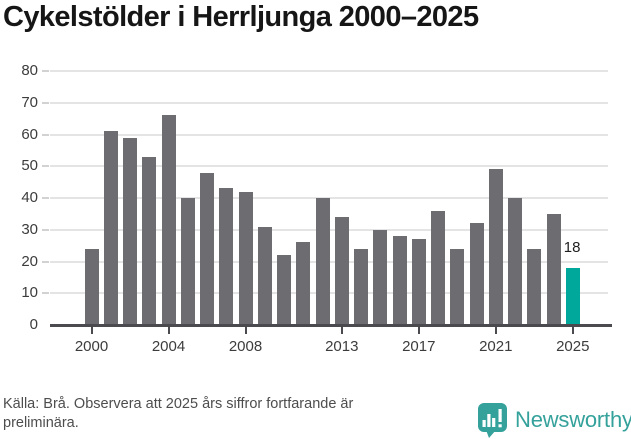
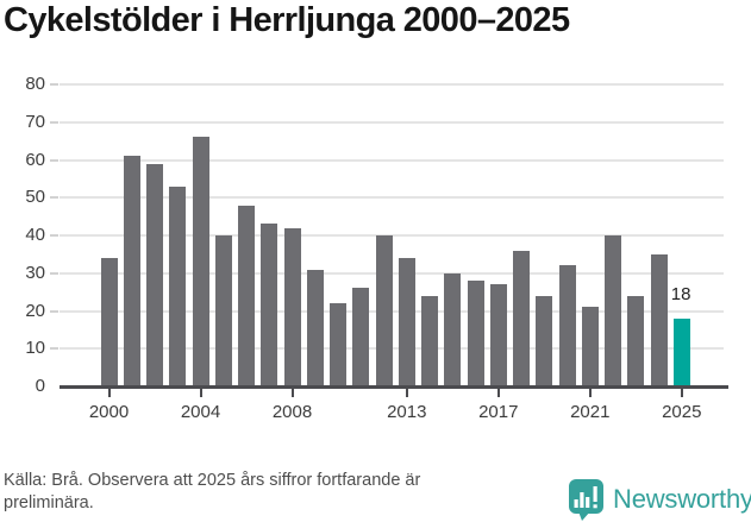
2000: 24 -> 34
2021: 49 -> 21
